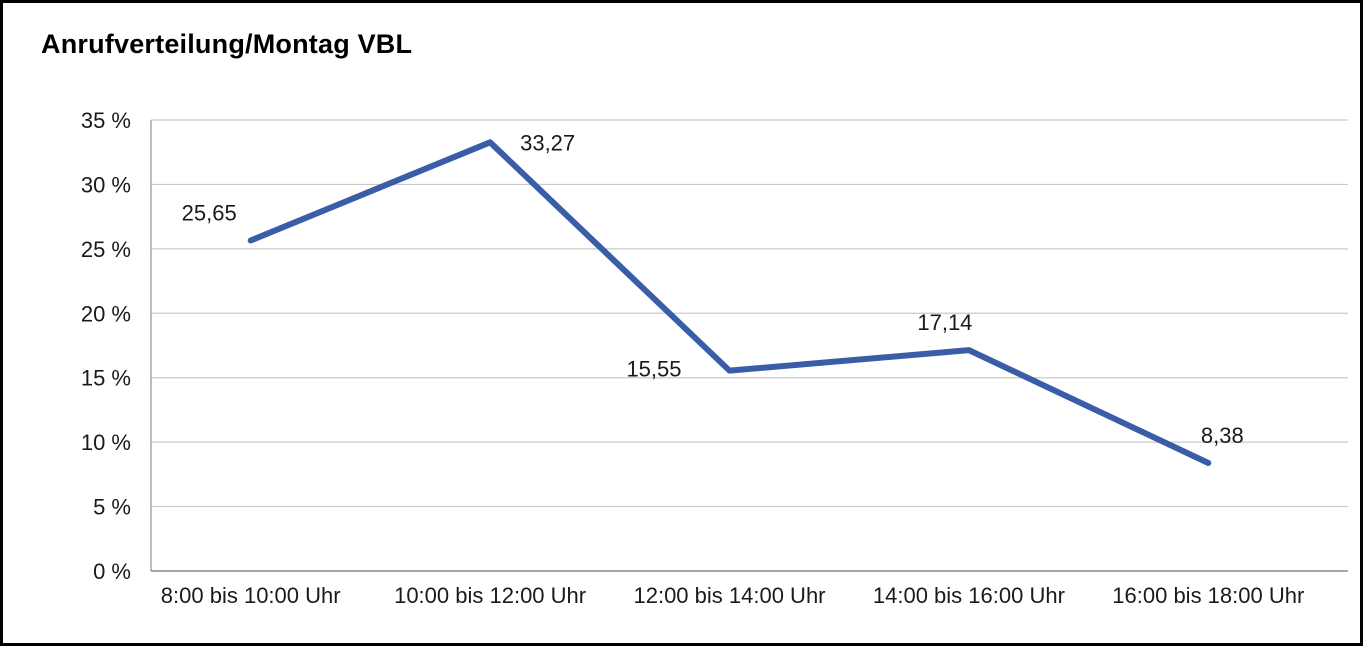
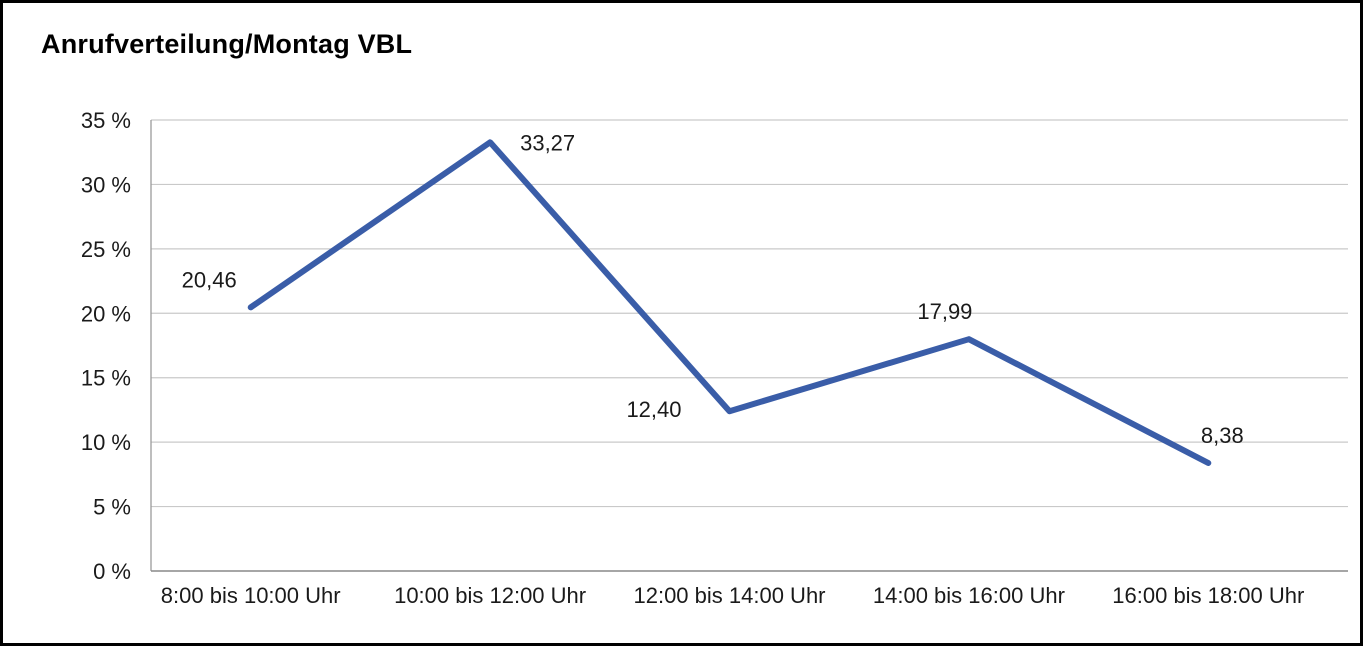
8:00 bis 10:00 Uhr: 25,65 -> 20,46
12:00 bis 14:00 Uhr: 15,55 -> 12,40
14:00 bis 16:00 Uhr: 17,14 -> 17,99
